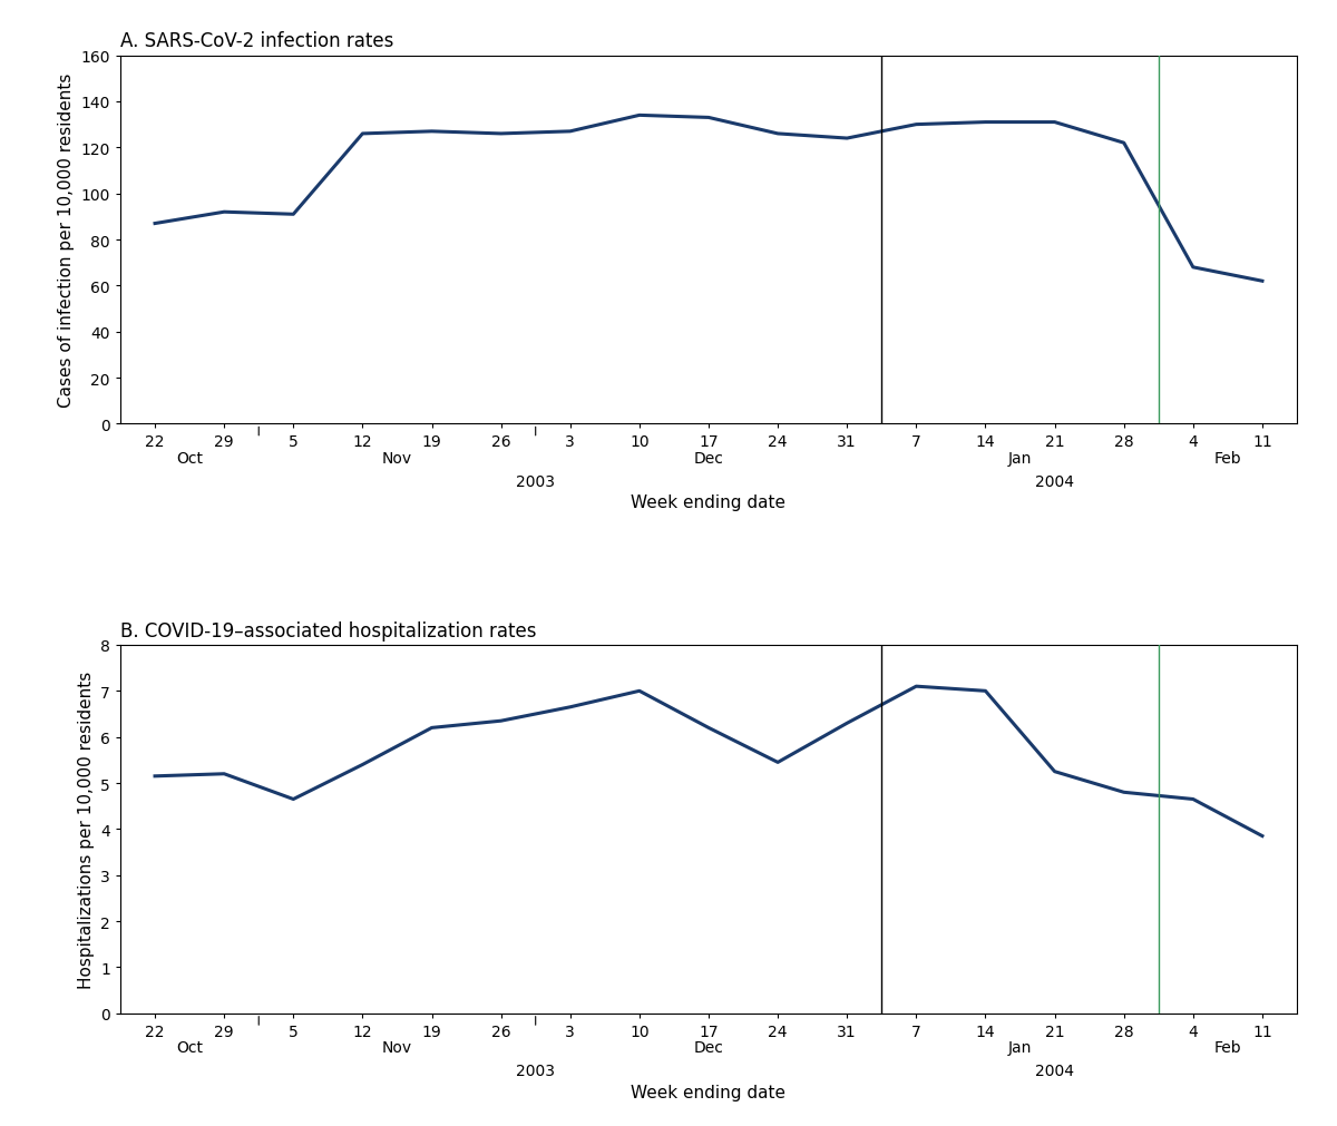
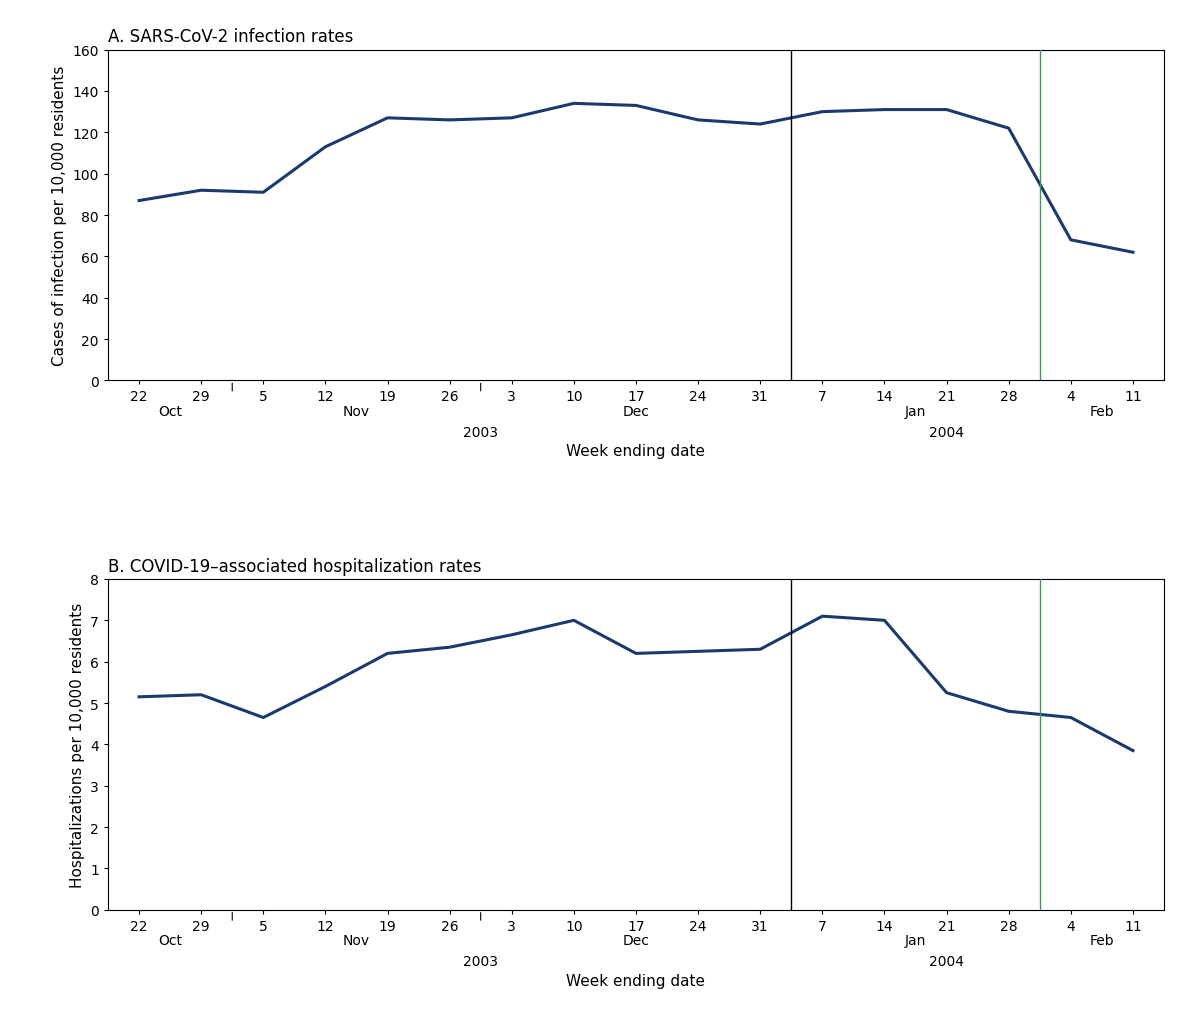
A. SARS-CoV-2 infection rates/12: 126 -> 113
B. COVID-19–associated hospitalization rates/24: 5.45 -> 6.25
